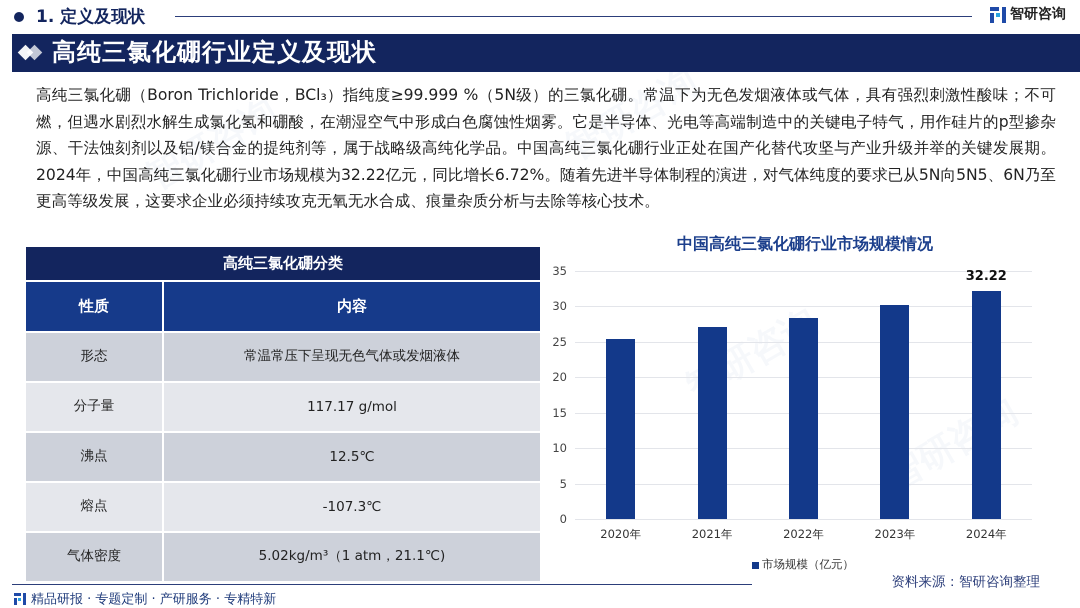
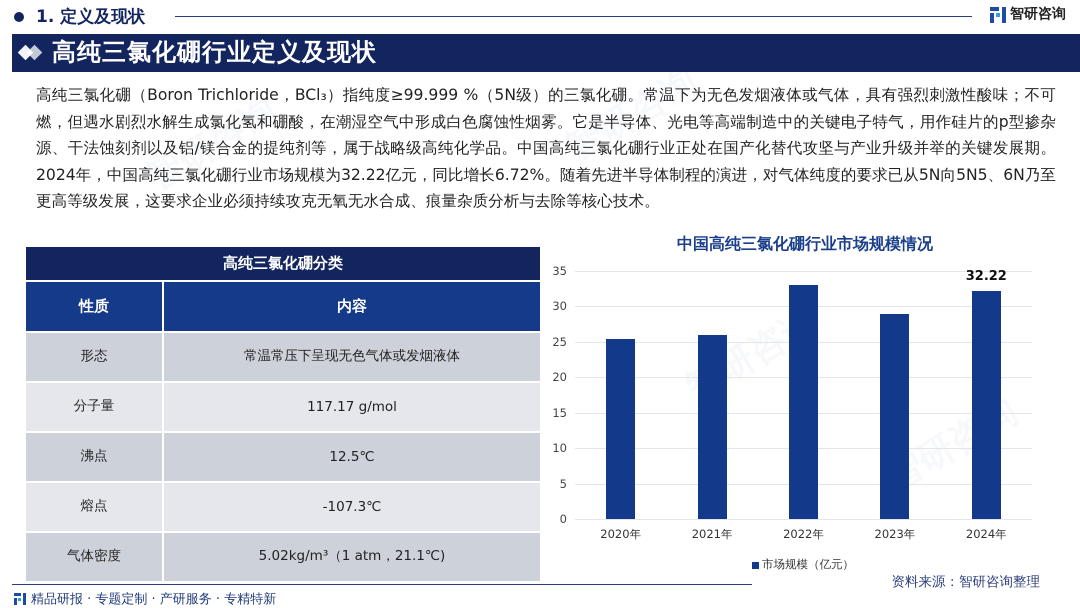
2021年: 27 -> 26
2022年: 28 -> 33
2023年: 30 -> 29
